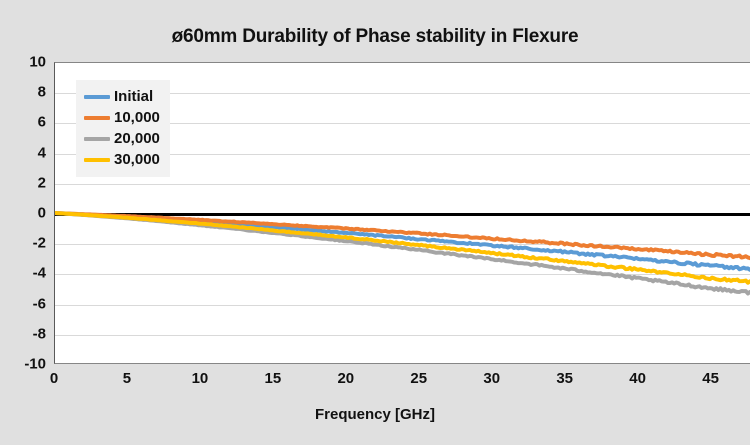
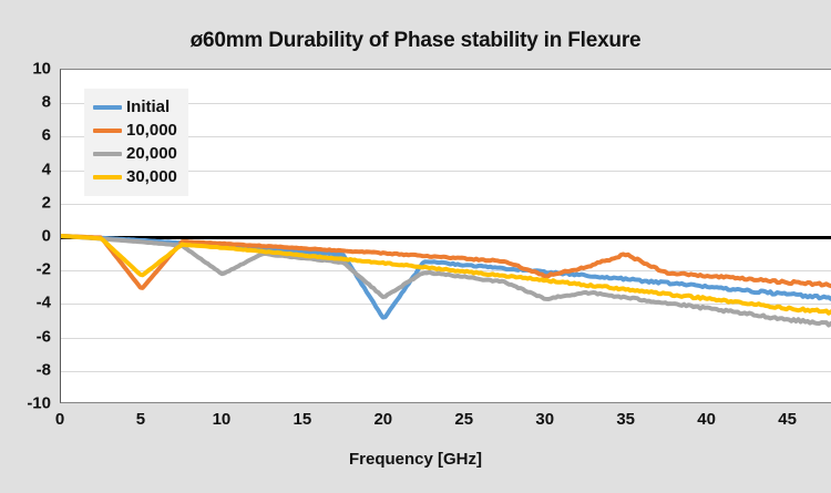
10,000/5: -0.2 -> -3.2
30,000/5: -0.3 -> -2.4
20,000/10: -0.8 -> -2.3
Initial/20: -1.3 -> -5.0
20,000/20: -1.9 -> -3.7
10,000/30: -1.7 -> -2.4
20,000/30: -3.1 -> -3.8
10,000/35: -2.0 -> -1.1
